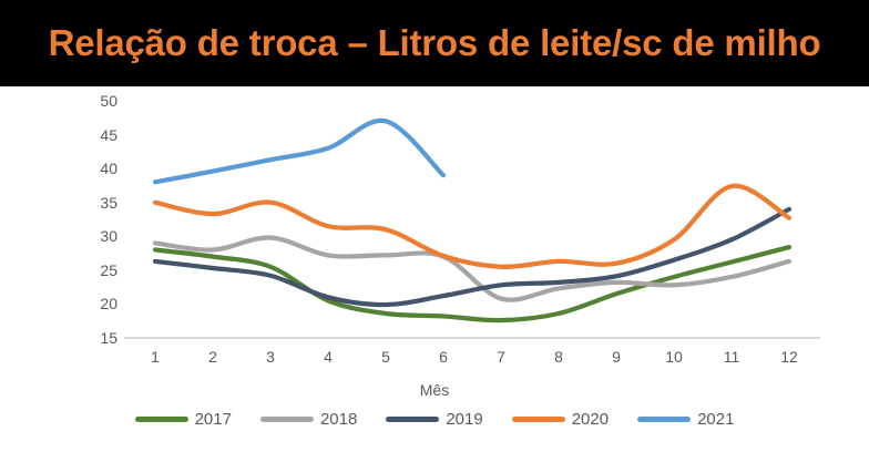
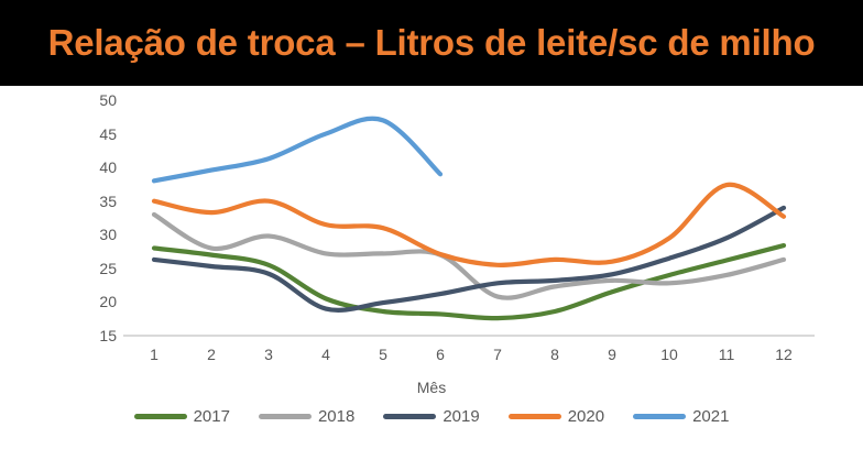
2018/1: 29 -> 33
2019/4: 21 -> 19
2021/4: 43 -> 45
